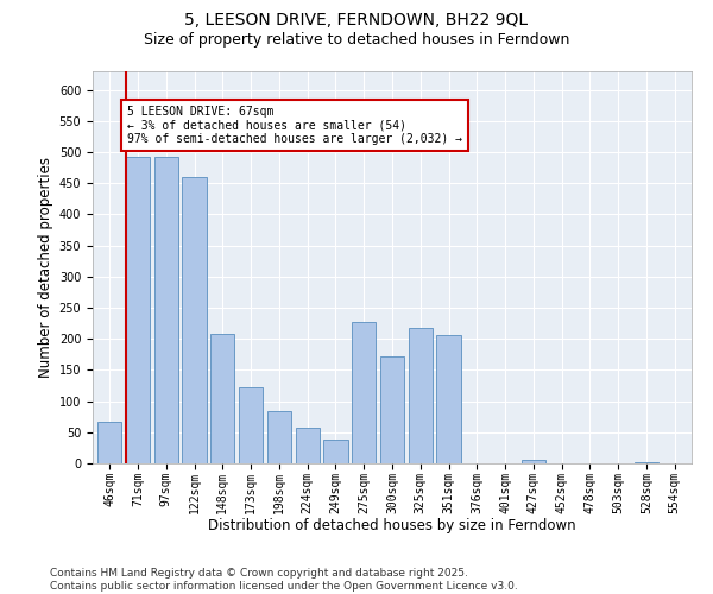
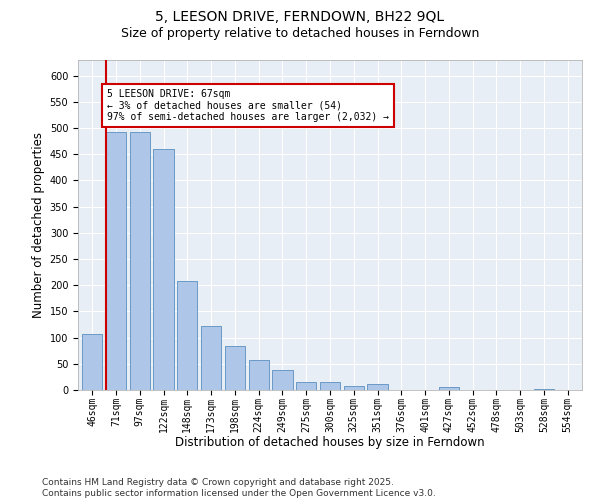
46sqm: 66 -> 107
275sqm: 228 -> 15
300sqm: 172 -> 15
325sqm: 218 -> 8
351sqm: 206 -> 12
